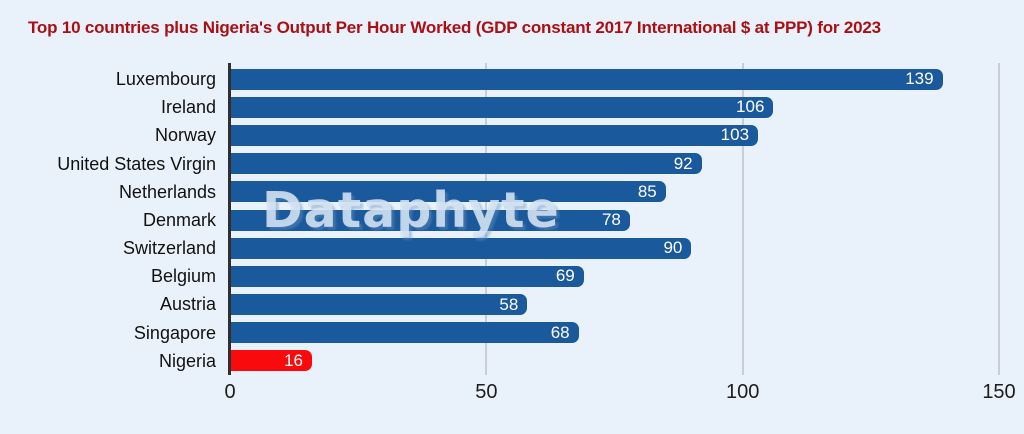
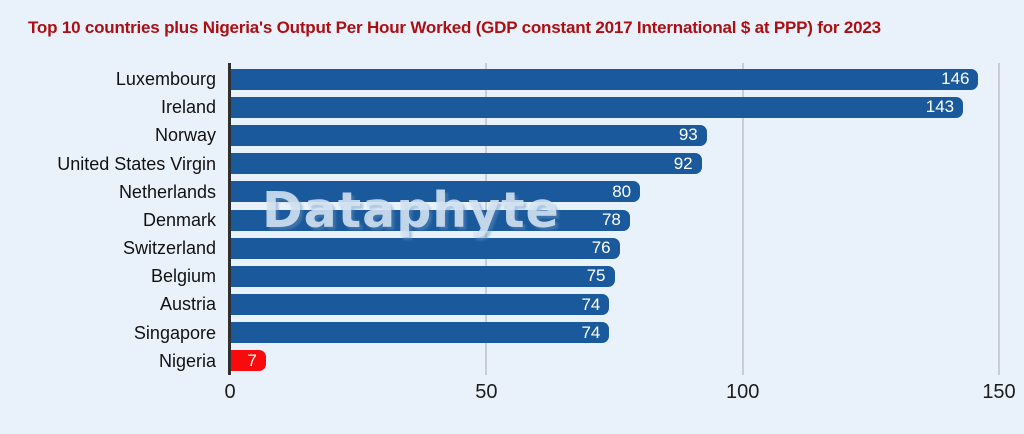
Luxembourg: 139 -> 146
Ireland: 106 -> 143
Norway: 103 -> 93
Netherlands: 85 -> 80
Switzerland: 90 -> 76
Belgium: 69 -> 75
Austria: 58 -> 74
Singapore: 68 -> 74
Nigeria: 16 -> 7
